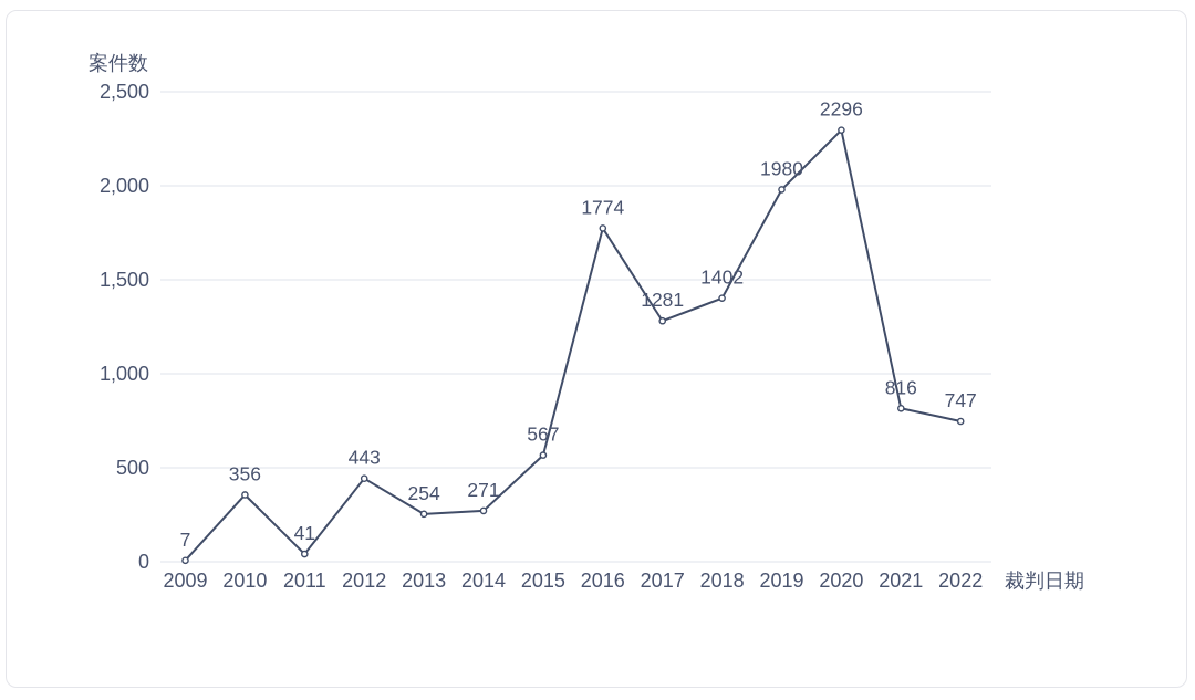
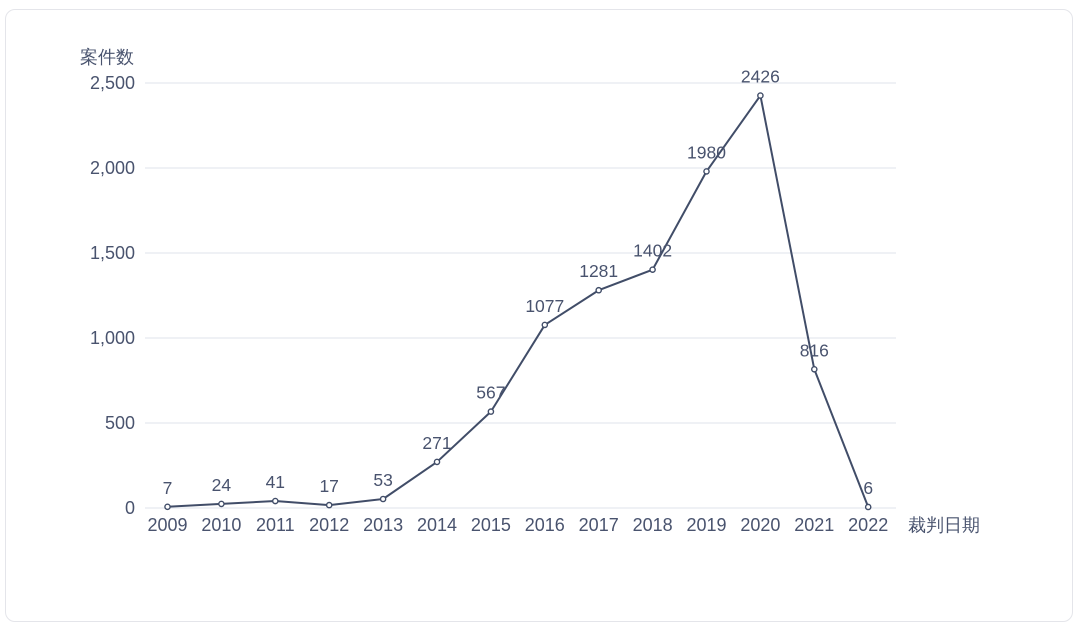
2010: 356 -> 24
2012: 443 -> 17
2013: 254 -> 53
2016: 1774 -> 1077
2020: 2296 -> 2426
2022: 747 -> 6
